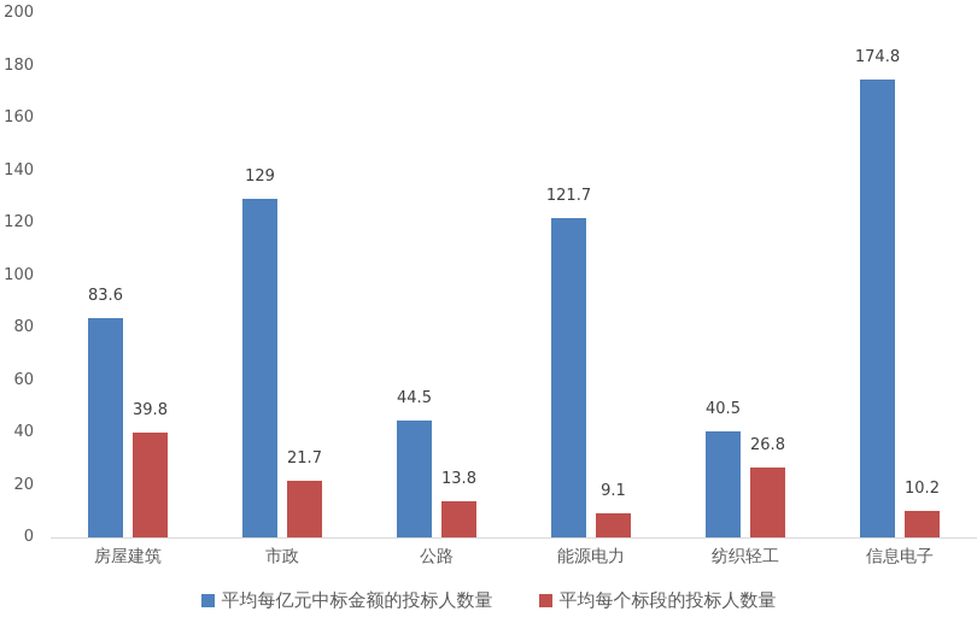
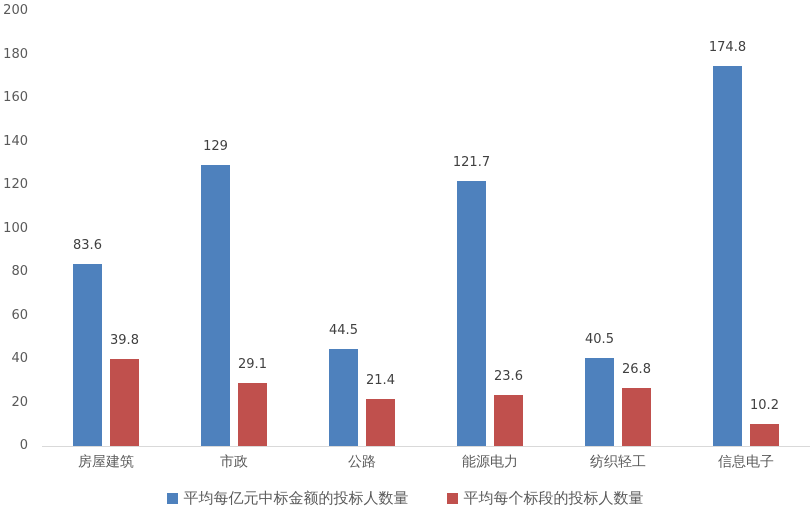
平均每个标段的投标人数量/市政: 21.7 -> 29.1
平均每个标段的投标人数量/公路: 13.8 -> 21.4
平均每个标段的投标人数量/能源电力: 9.1 -> 23.6
